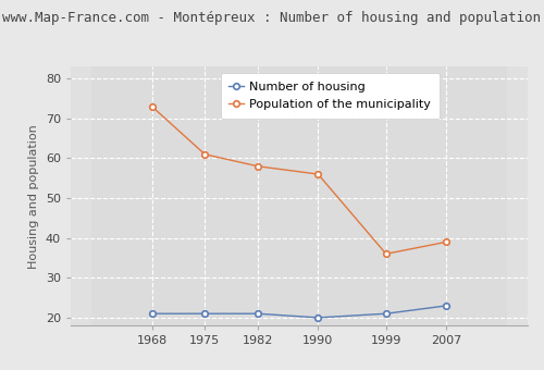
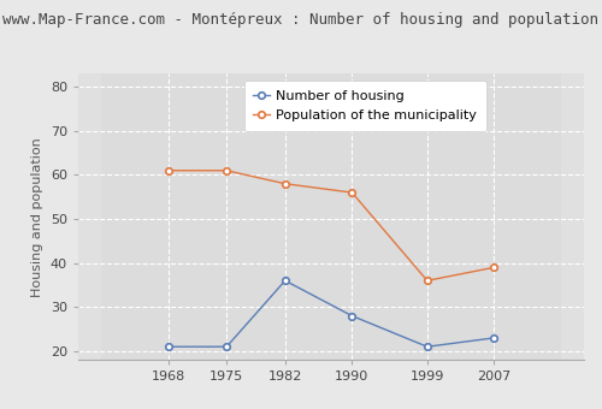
Population of the municipality/1968: 73 -> 61
Number of housing/1982: 21 -> 36
Number of housing/1990: 20 -> 28
